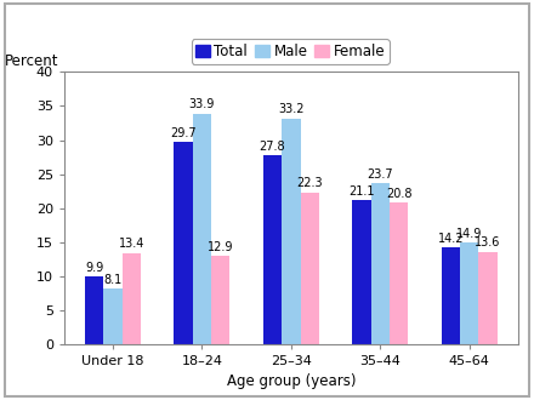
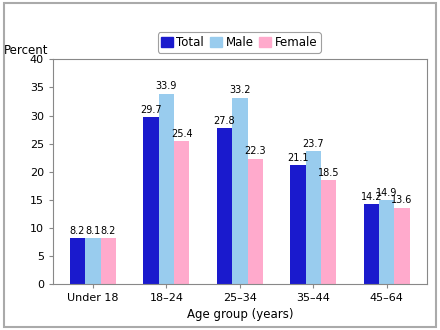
Total/Under 18: 9.9 -> 8.2
Female/Under 18: 13.4 -> 8.2
Female/18–24: 12.9 -> 25.4
Female/35–44: 20.8 -> 18.5
